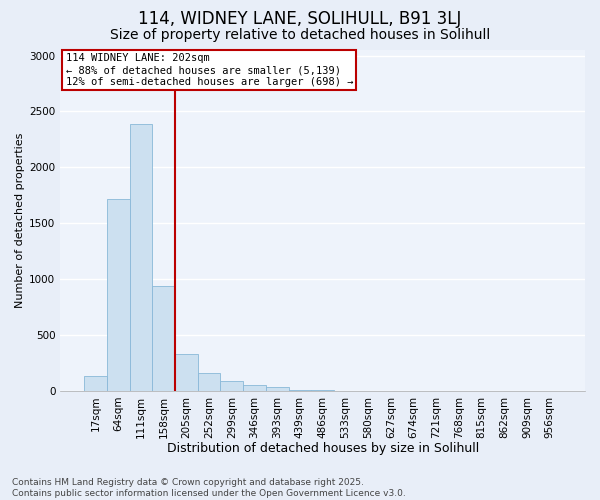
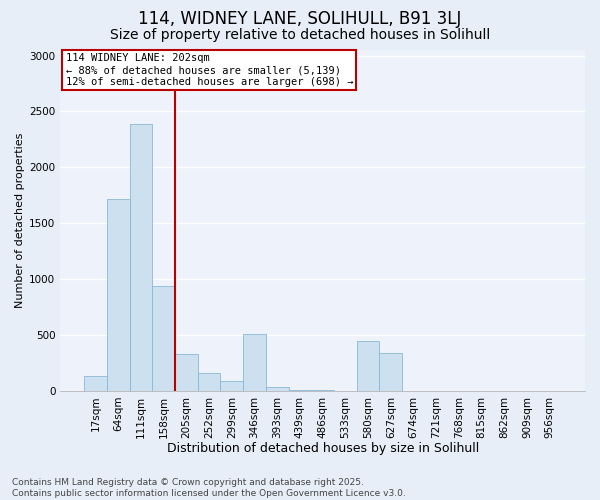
346sqm: 60 -> 510
580sqm: 0 -> 450
627sqm: 0 -> 340
